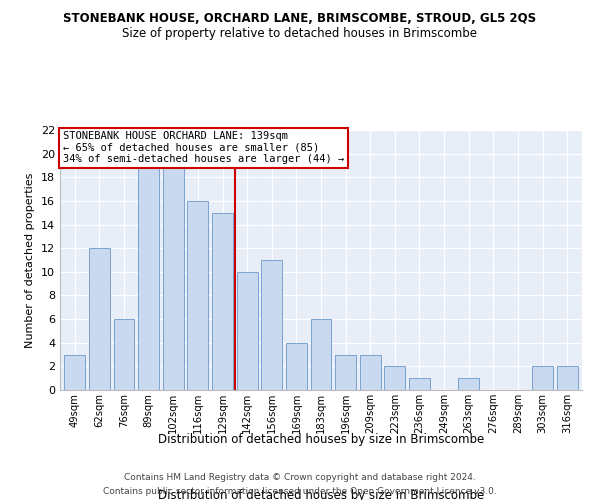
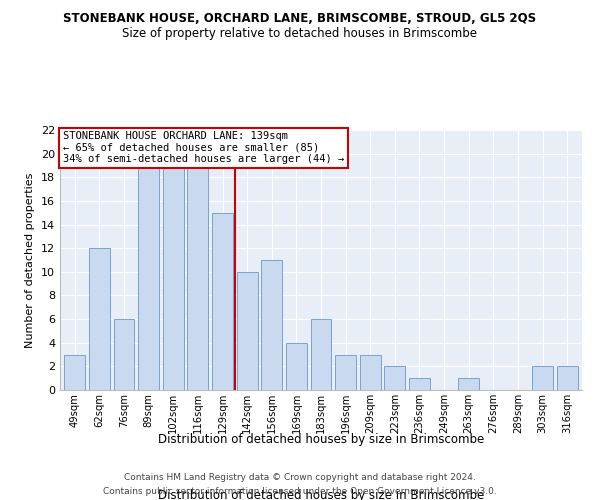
116sqm: 16 -> 19
